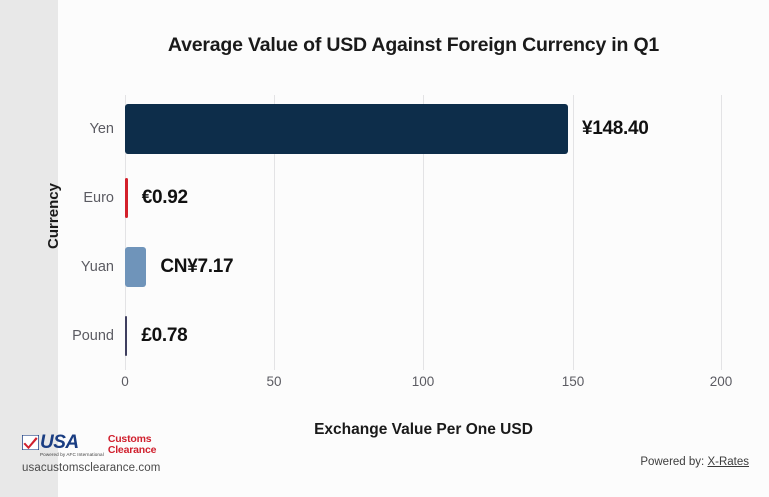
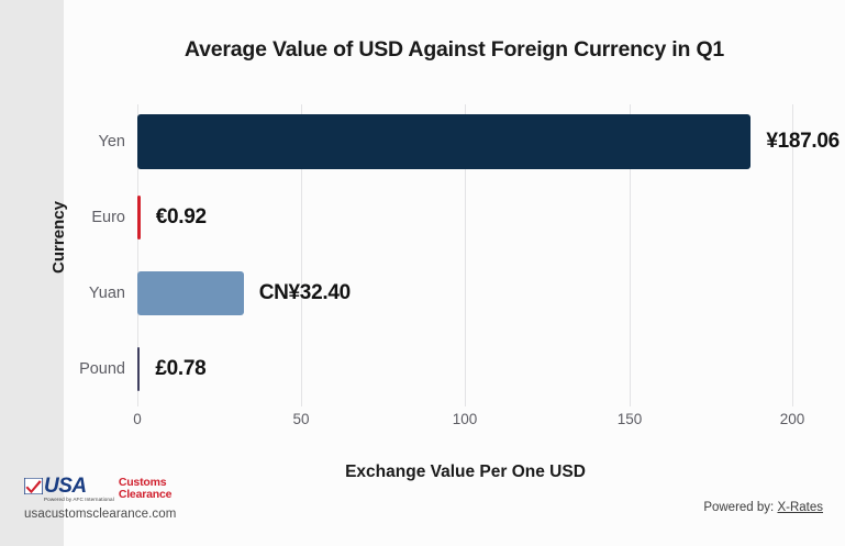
Yen: ¥148.40 -> ¥187.06
Yuan: 7.17 -> 32.40
